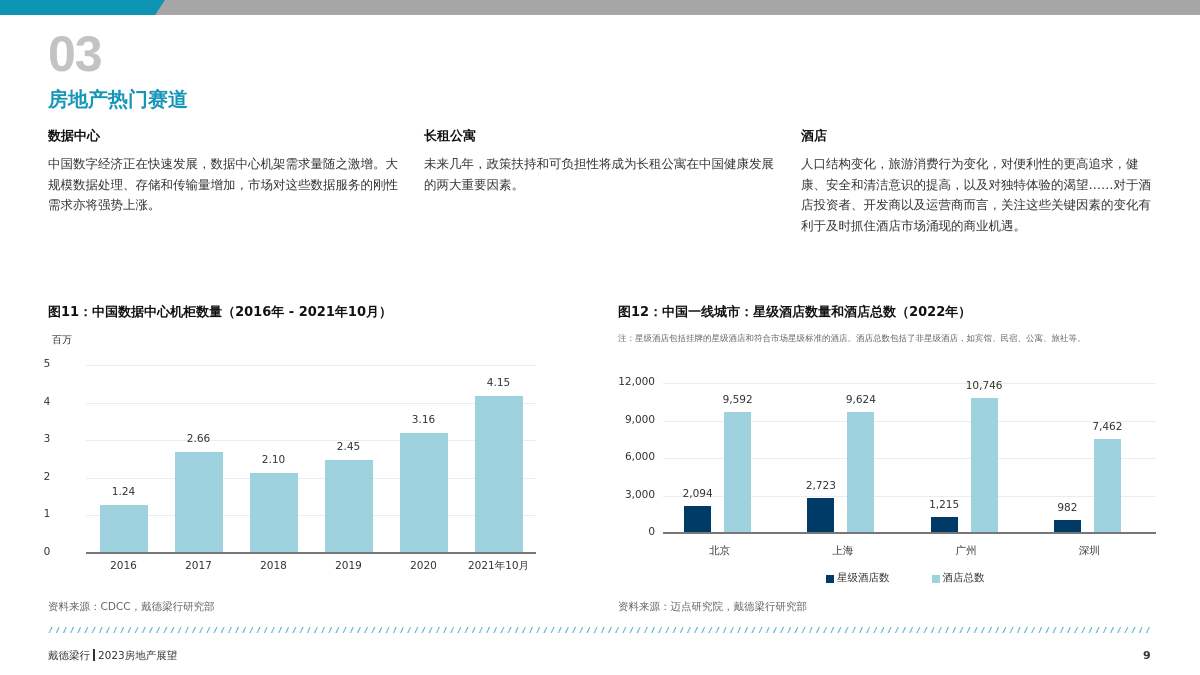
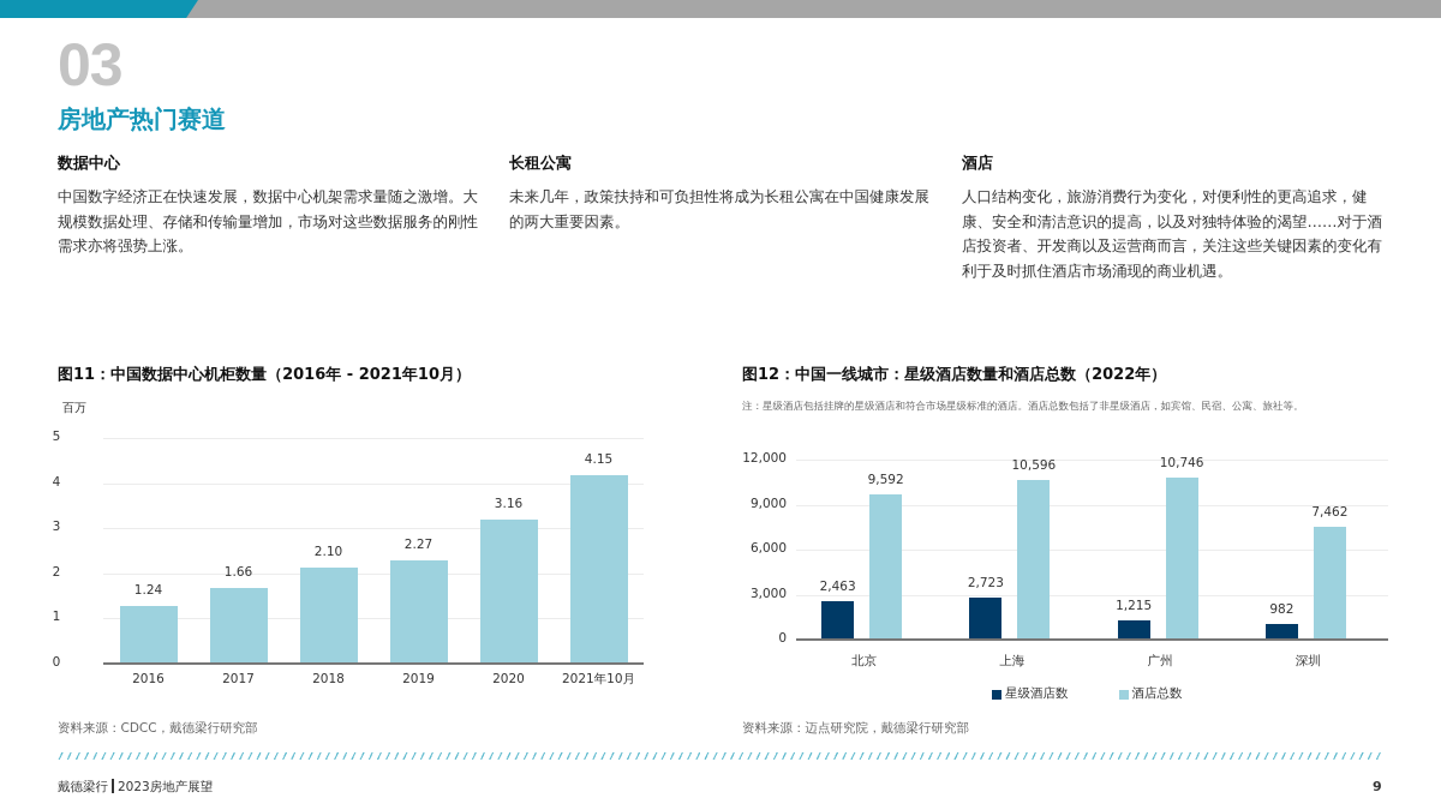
图11：中国数据中心机柜数量（2016年 - 2021年10月）/2017: 2.66 -> 1.66
图11：中国数据中心机柜数量（2016年 - 2021年10月）/2019: 2.45 -> 2.27
图12：中国一线城市：星级酒店数量和酒店总数（2022年）/星级酒店数/北京: 2,094 -> 2,463
图12：中国一线城市：星级酒店数量和酒店总数（2022年）/酒店总数/上海: 9,624 -> 10,596
